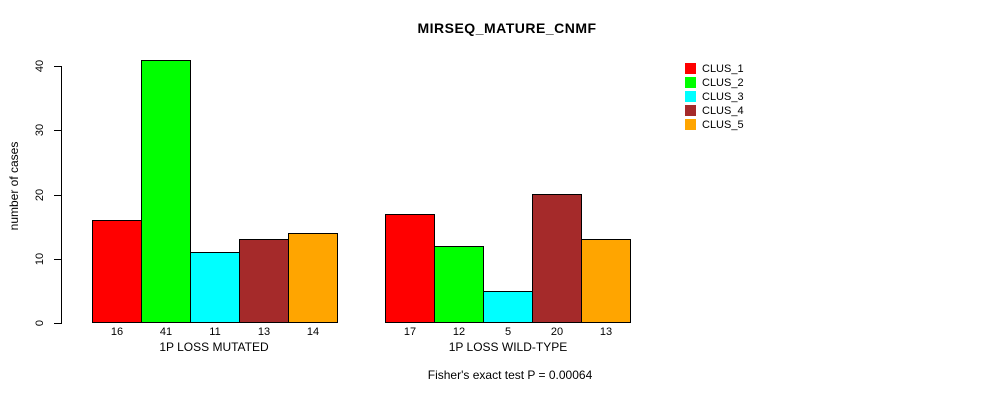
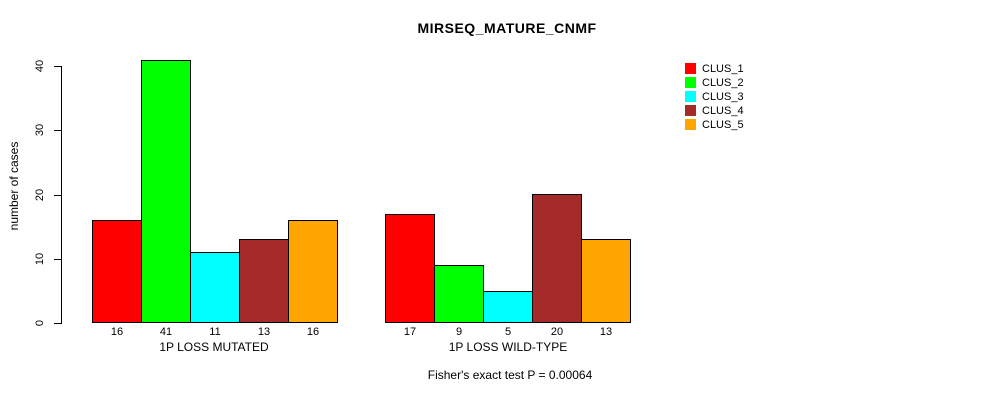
CLUS_5/1P LOSS MUTATED: 14 -> 16
CLUS_2/1P LOSS WILD-TYPE: 12 -> 9
